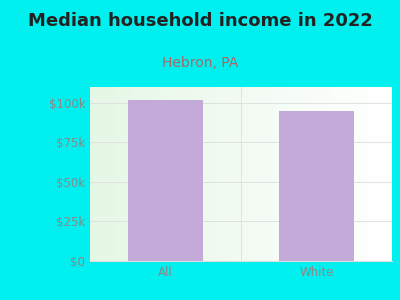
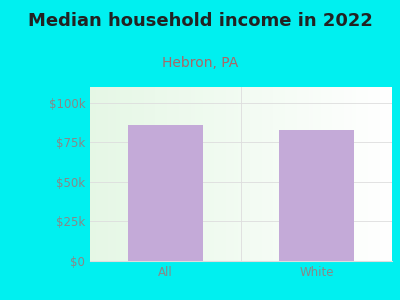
All: $102k -> $86k
White: $95k -> $83k
